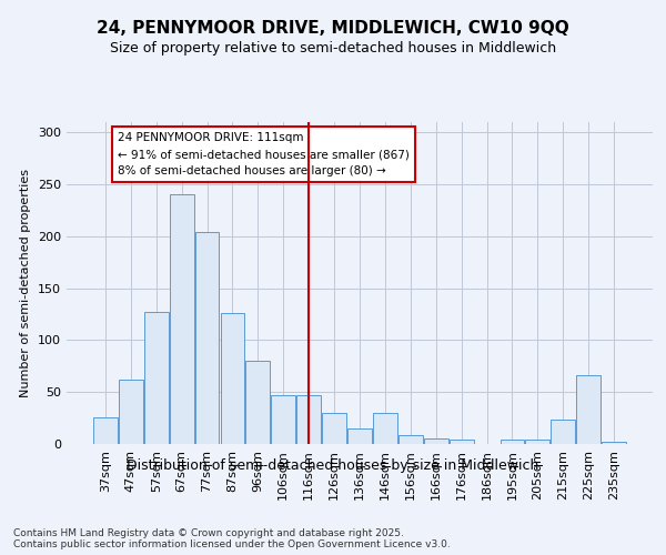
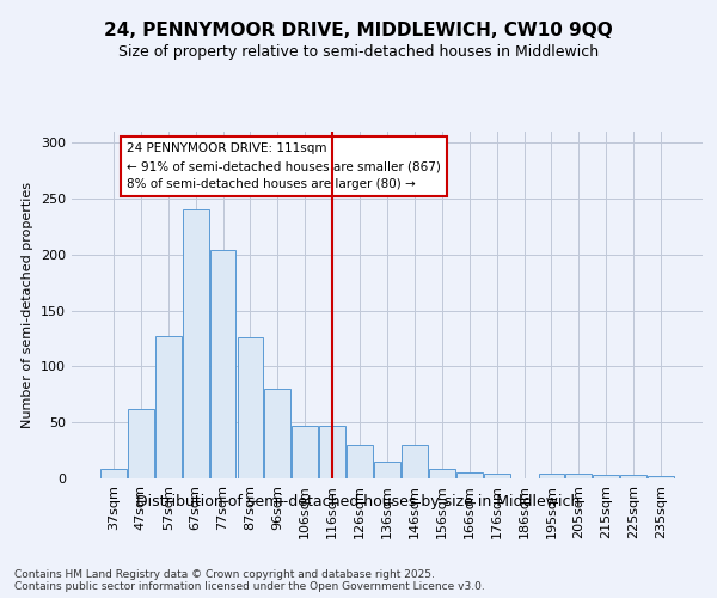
37sqm: 26 -> 9
215sqm: 24 -> 3
225sqm: 66 -> 3
